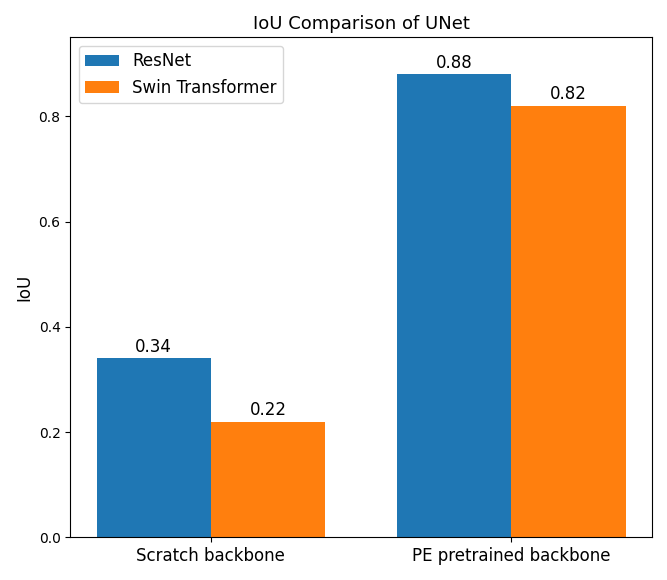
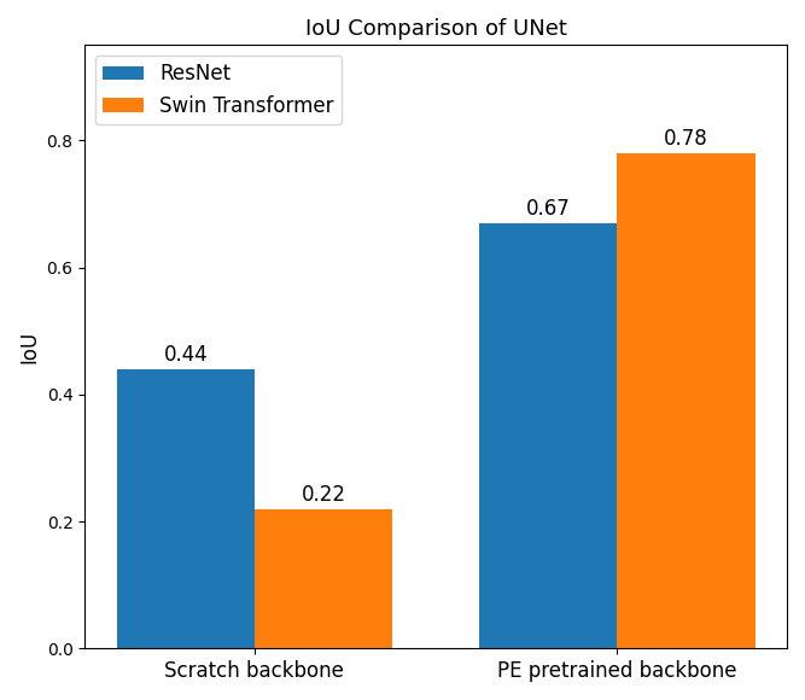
ResNet/Scratch backbone: 0.34 -> 0.44
ResNet/PE pretrained backbone: 0.88 -> 0.67
Swin Transformer/PE pretrained backbone: 0.82 -> 0.78
